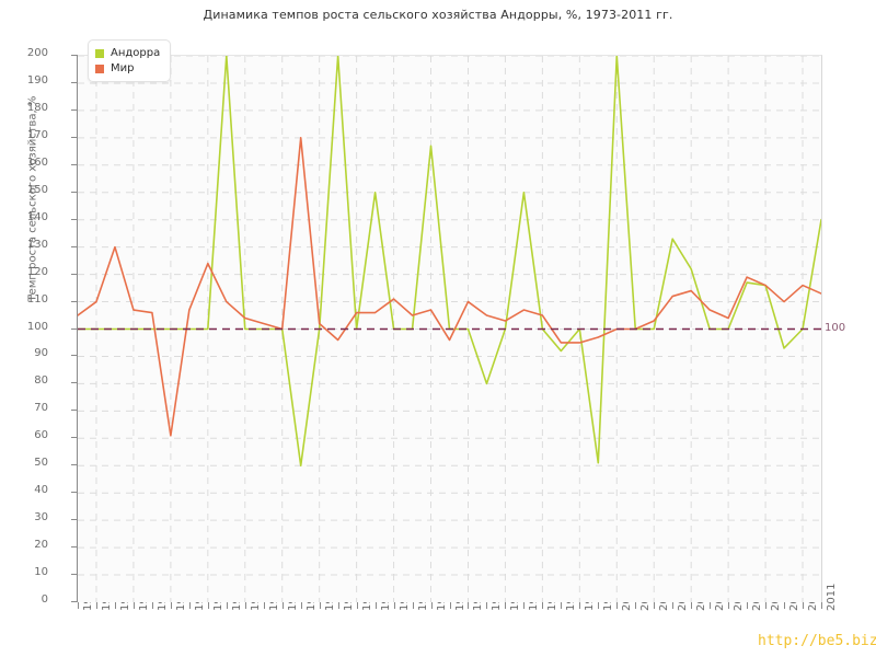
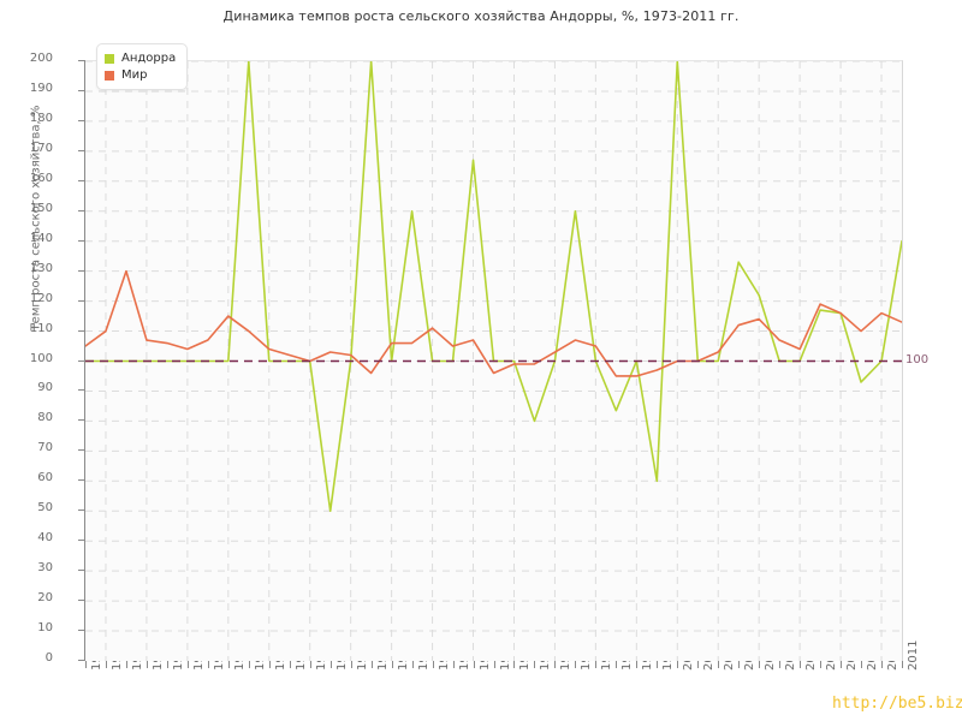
Мир/1976: 61 -> 104
Мир/1978: 124 -> 115
Мир/1983: 170 -> 103
Мир/1992: 110 -> 99
Мир/1993: 105 -> 99
Андорра/1997: 92 -> 84
Андорра/1999: 51 -> 60
